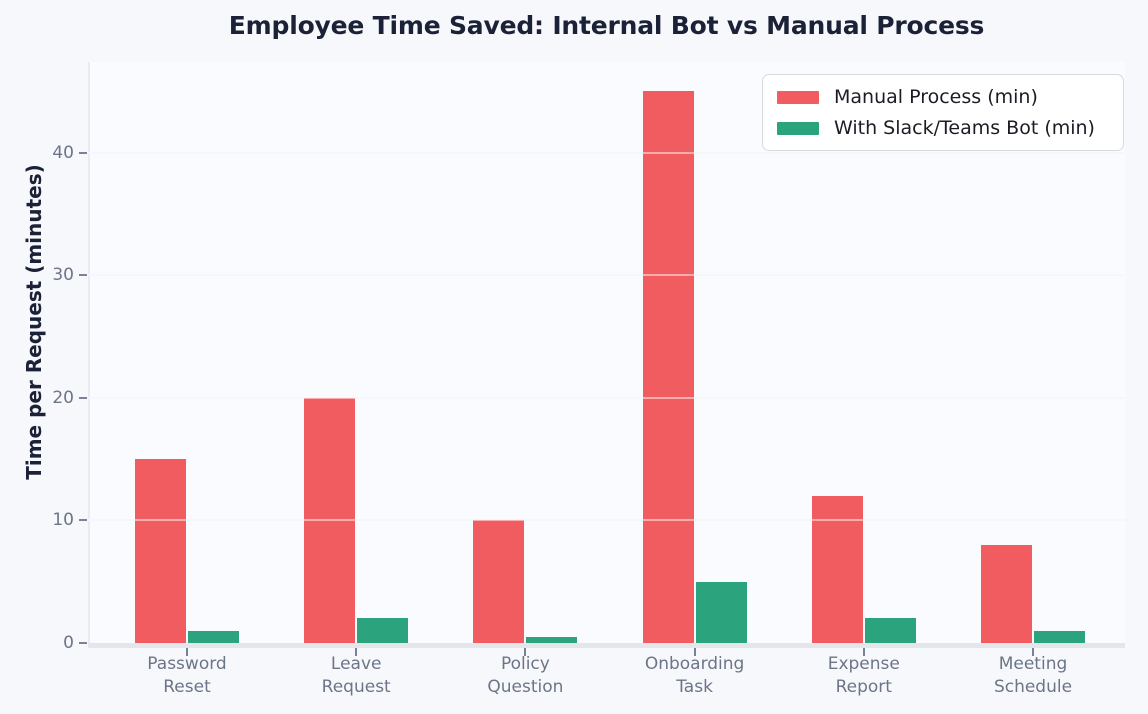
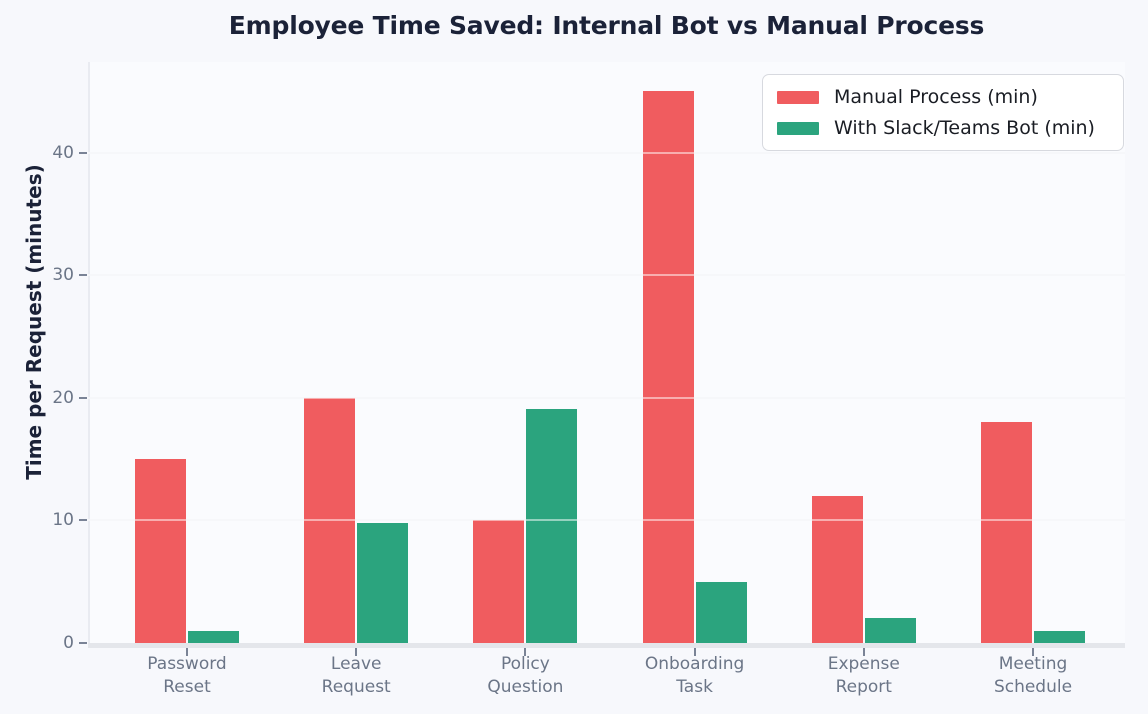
With Slack/Teams Bot (min)/Leave Request: 2.0 -> 9.8
With Slack/Teams Bot (min)/Policy Question: 0.5 -> 19.1
Manual Process (min)/Meeting Schedule: 8 -> 18
